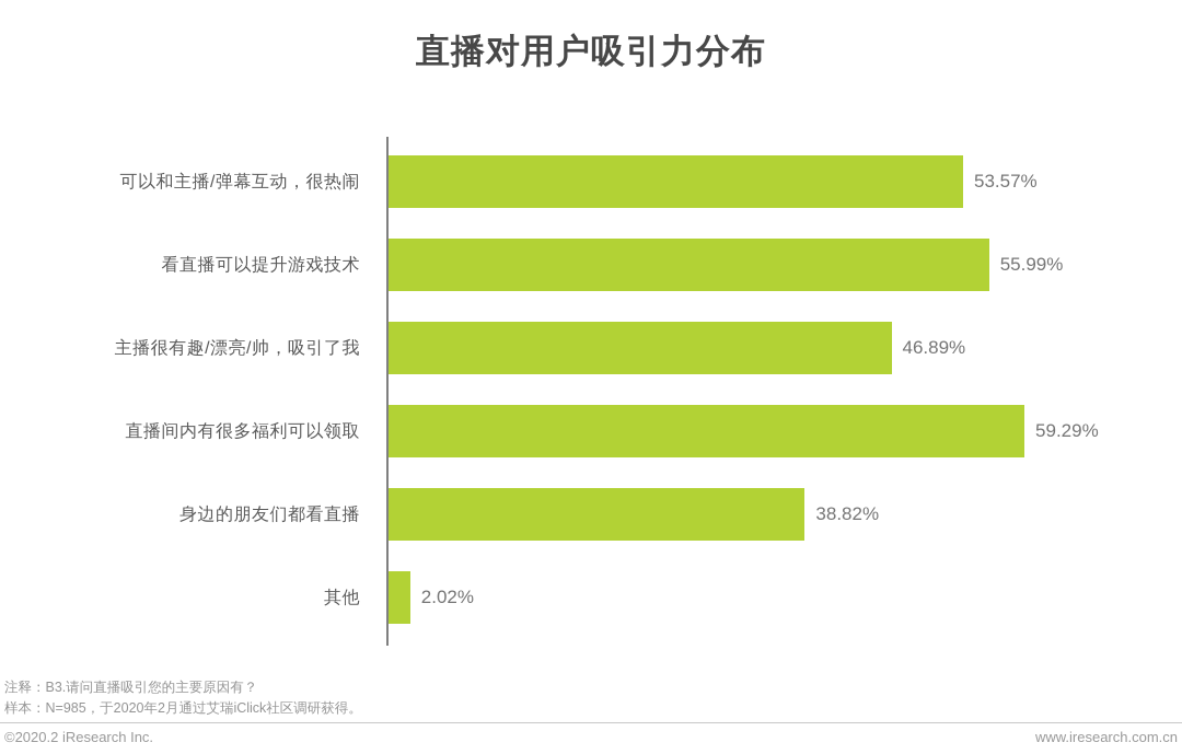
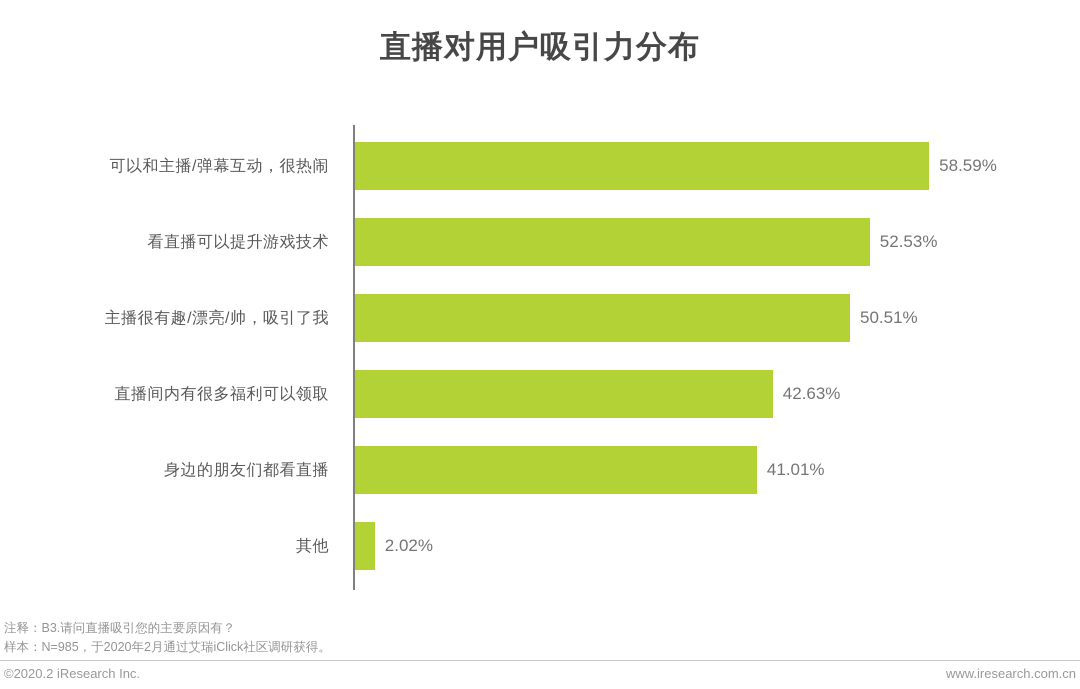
可以和主播/弹幕互动，很热闹: 53.57% -> 58.59%
看直播可以提升游戏技术: 55.99% -> 52.53%
主播很有趣/漂亮/帅，吸引了我: 46.89% -> 50.51%
直播间内有很多福利可以领取: 59.29% -> 42.63%
身边的朋友们都看直播: 38.82% -> 41.01%
